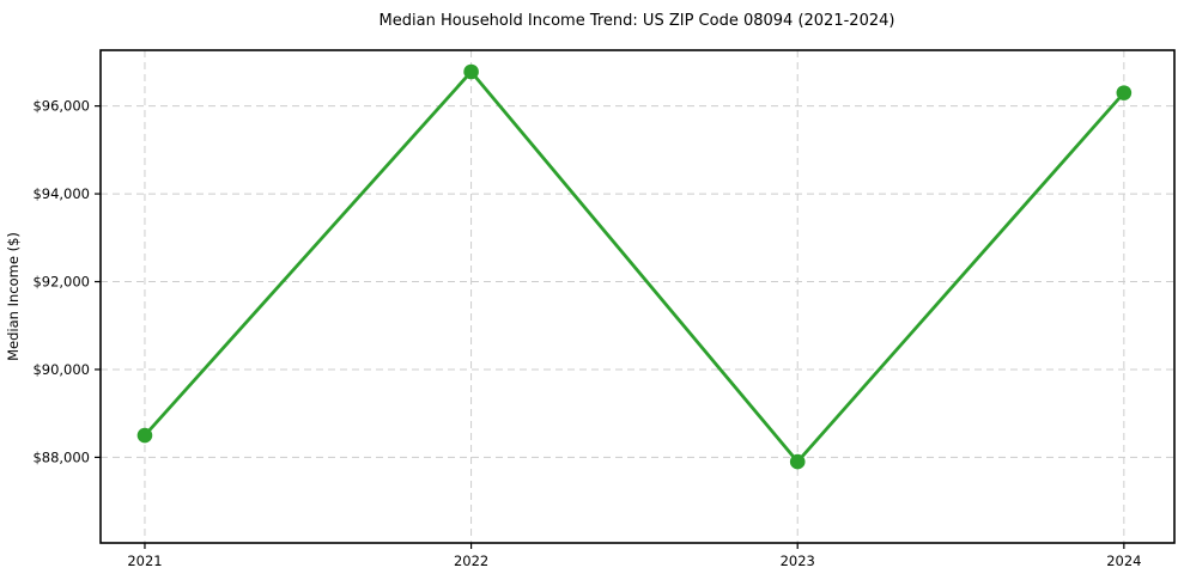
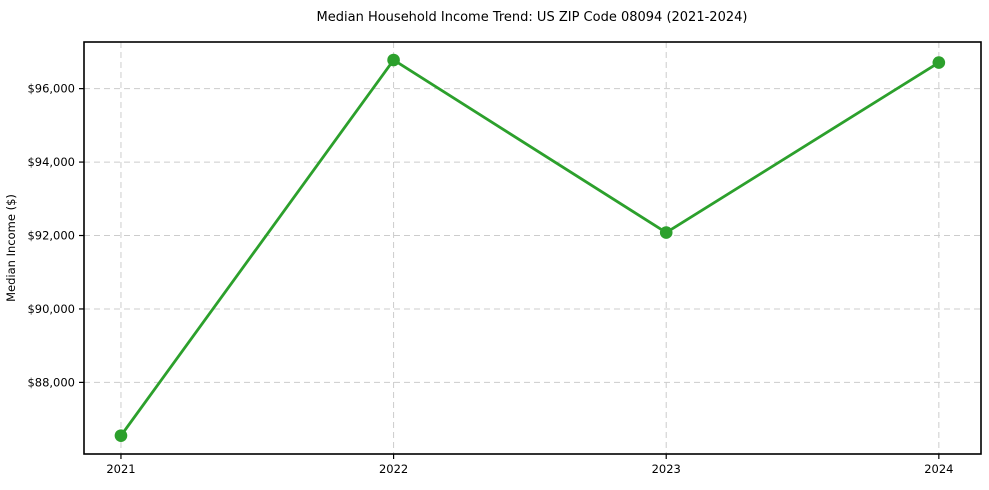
2021: $88500 -> $86600
2023: $87900 -> $92100
2024: $96300 -> $96700
